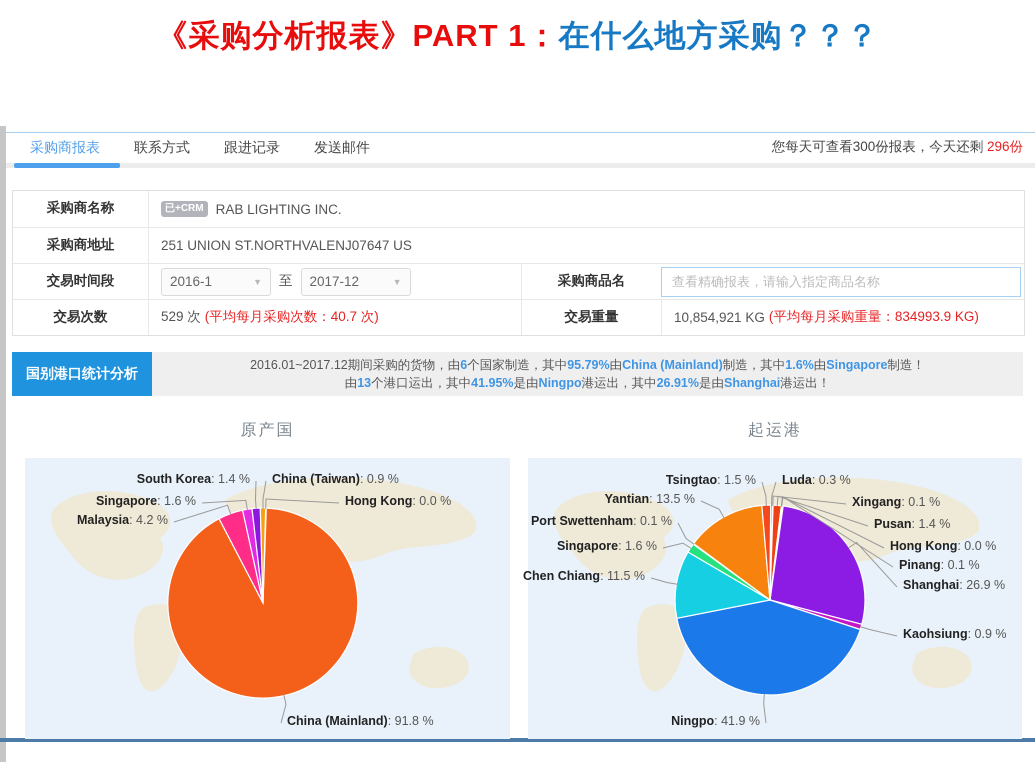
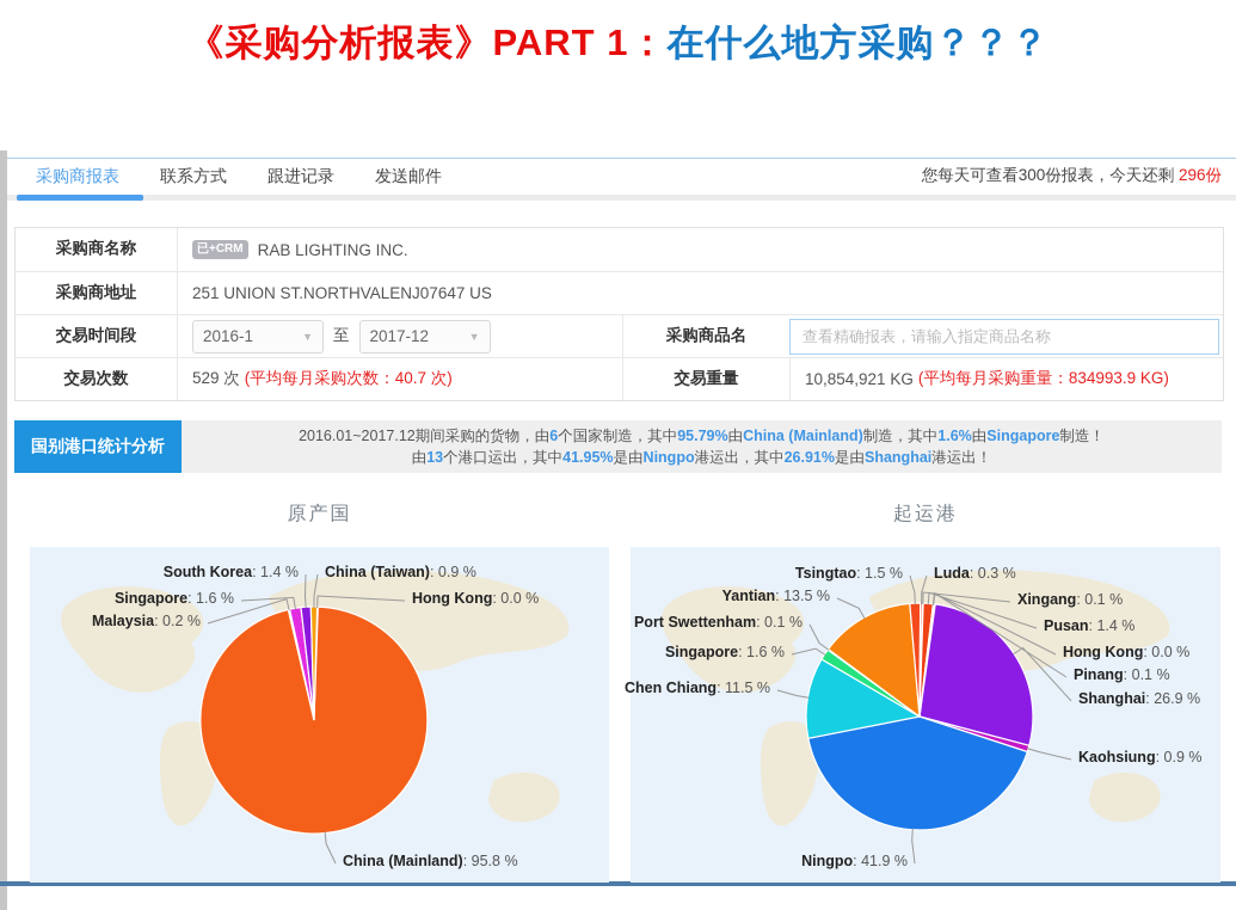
原产国/China (Mainland): 91.8 -> 95.8
原产国/Malaysia: 4.2 -> 0.2
